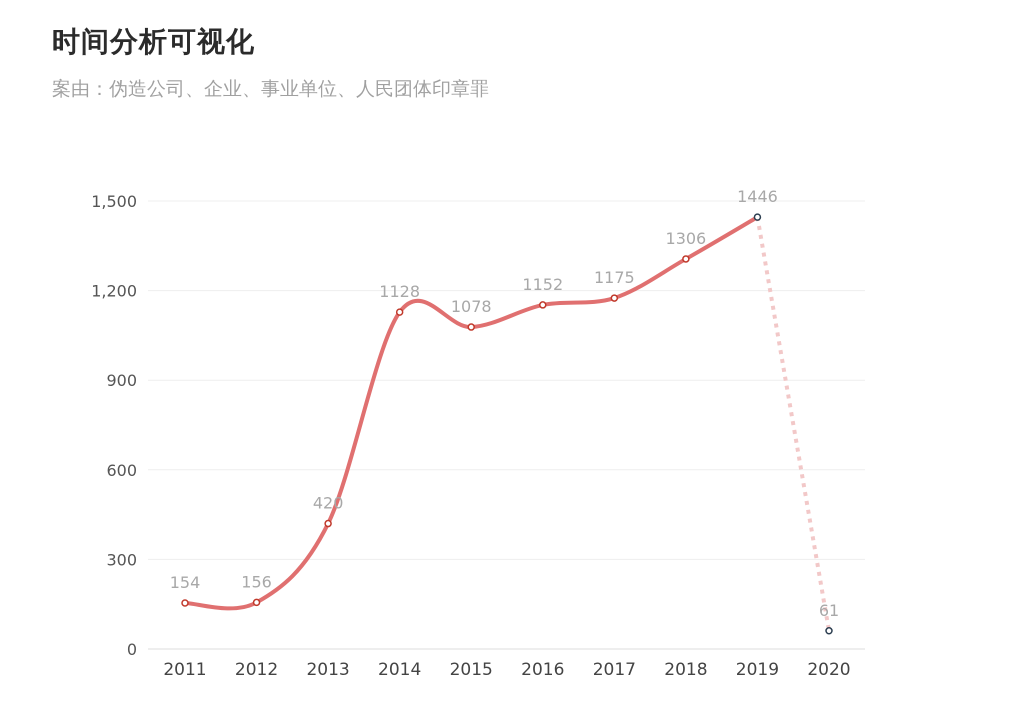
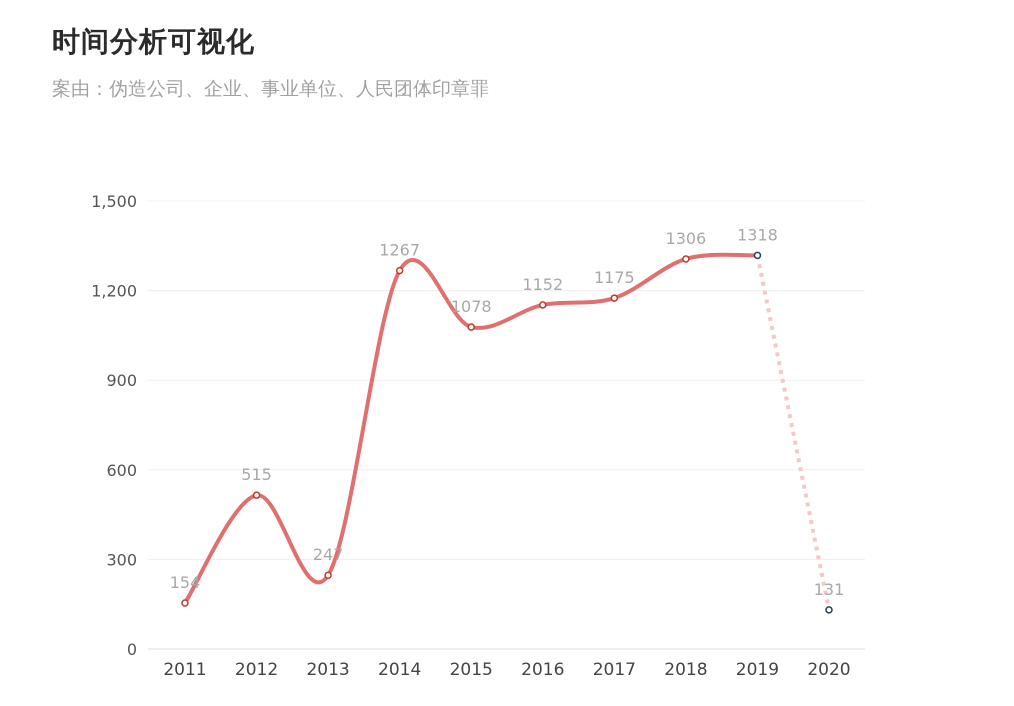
2012: 156 -> 515
2013: 420 -> 247
2014: 1128 -> 1267
2019: 1446 -> 1318
2020: 61 -> 131
